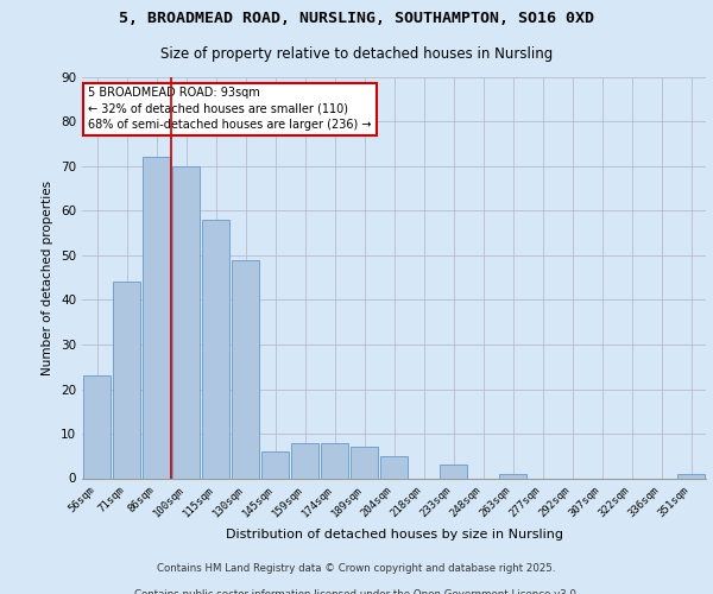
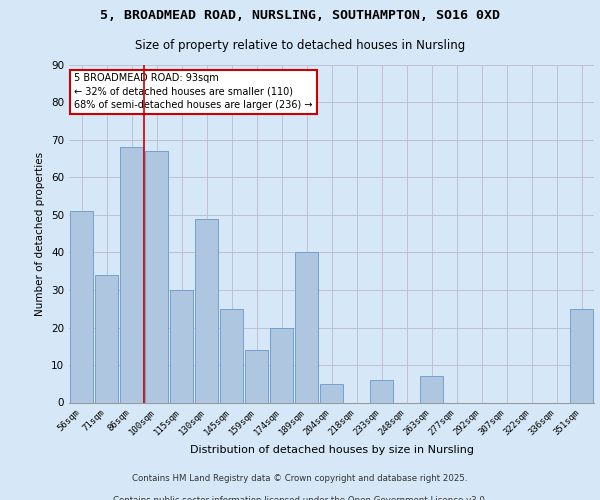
56sqm: 23 -> 51
71sqm: 44 -> 34
86sqm: 72 -> 68
100sqm: 70 -> 67
115sqm: 58 -> 30
145sqm: 6 -> 25
159sqm: 8 -> 14
174sqm: 8 -> 20
189sqm: 7 -> 40
233sqm: 3 -> 6
263sqm: 1 -> 7
351sqm: 1 -> 25
